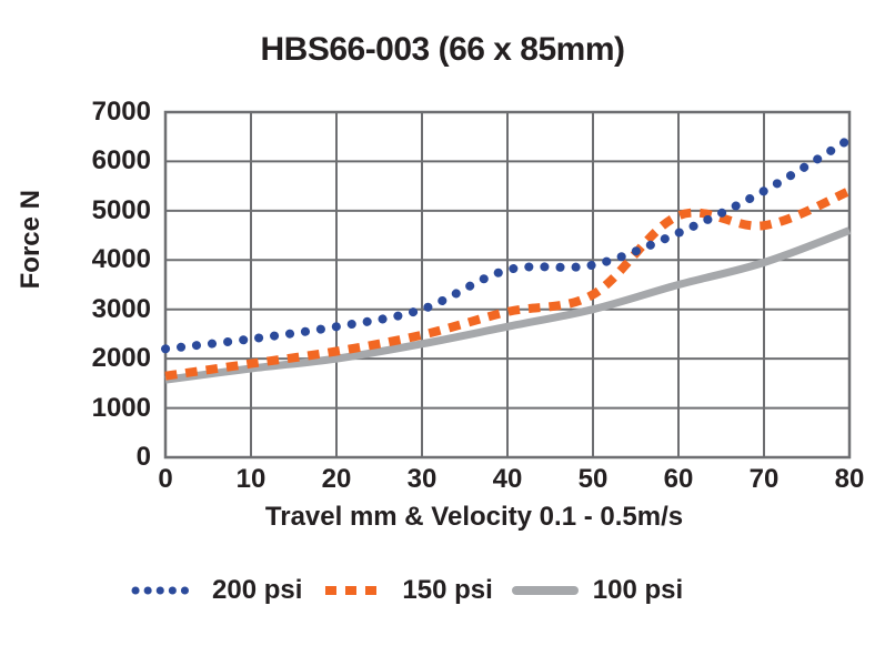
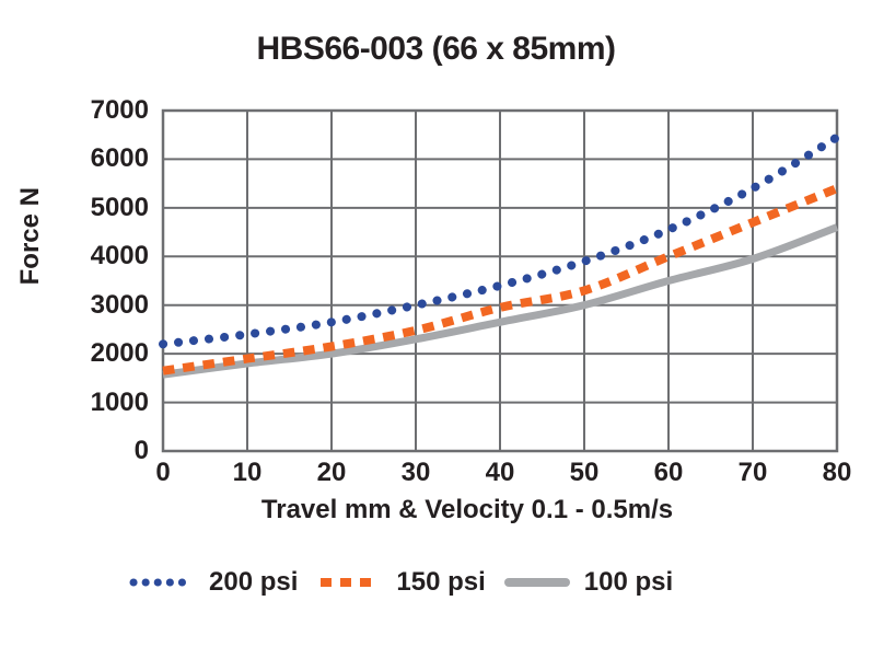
200 psi/40: 3800 -> 3400
150 psi/60: 4900 -> 4000
